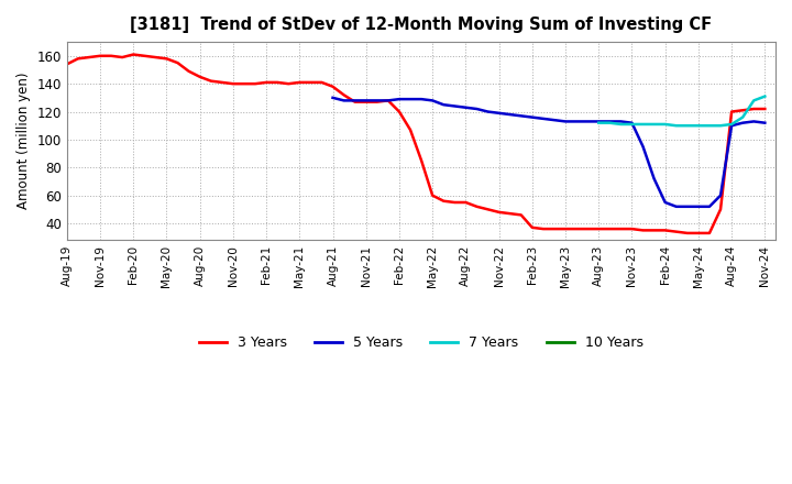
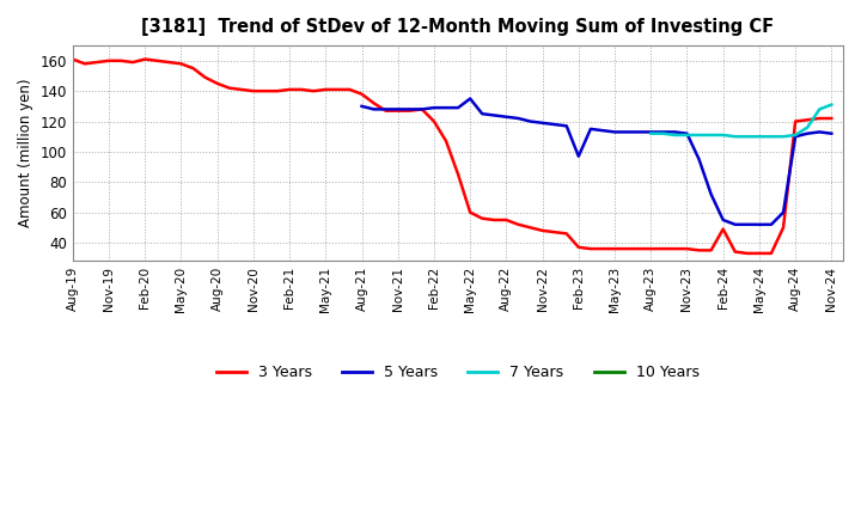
3 Years/Aug-19: 154 -> 161
5 Years/May-22: 128 -> 135
5 Years/Feb-23: 116 -> 97
3 Years/Feb-24: 35 -> 49
